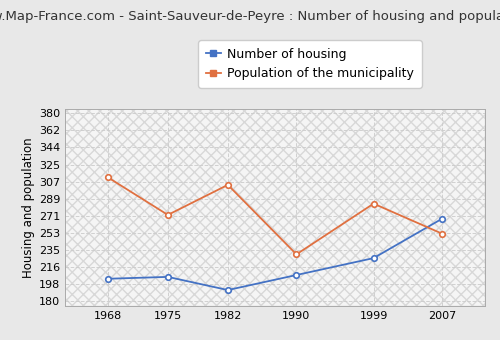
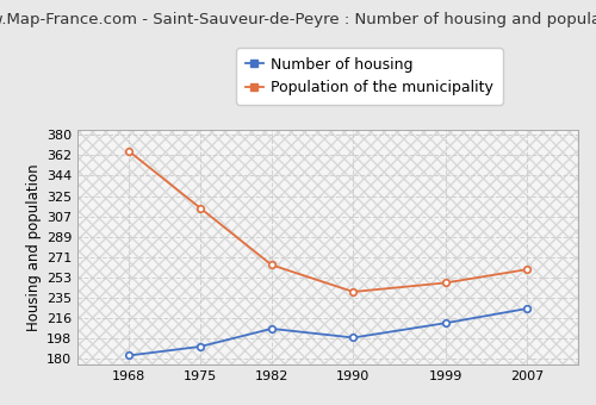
Number of housing/1968: 204 -> 183
Population of the municipality/1968: 312 -> 366
Number of housing/1975: 206 -> 191
Population of the municipality/1975: 272 -> 315
Number of housing/1982: 192 -> 207
Population of the municipality/1982: 304 -> 264
Number of housing/1990: 208 -> 199
Population of the municipality/1990: 230 -> 240
Number of housing/1999: 226 -> 212
Population of the municipality/1999: 284 -> 248
Number of housing/2007: 268 -> 225
Population of the municipality/2007: 252 -> 260
